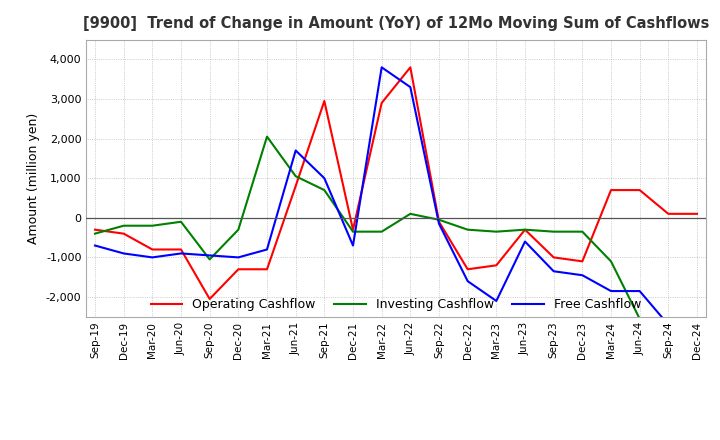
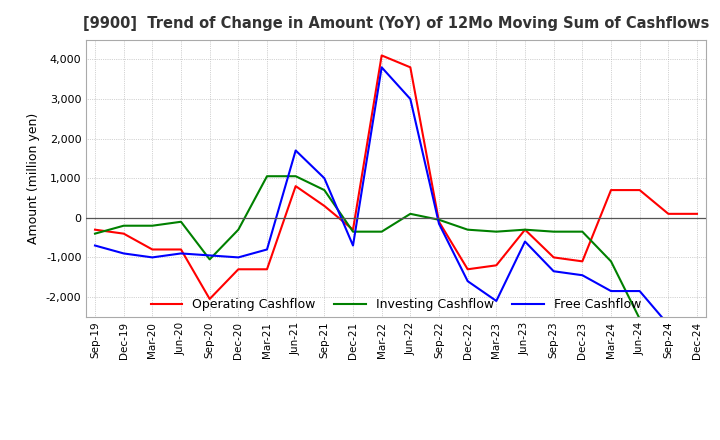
Investing Cashflow/Mar-21: 2,050 -> 1,050
Operating Cashflow/Sep-21: 2,950 -> 300
Operating Cashflow/Mar-22: 2,900 -> 4,100
Free Cashflow/Jun-22: 3,300 -> 3,000
